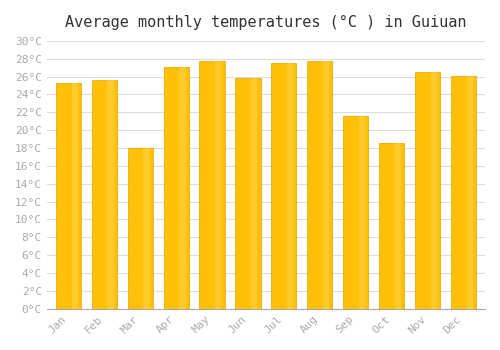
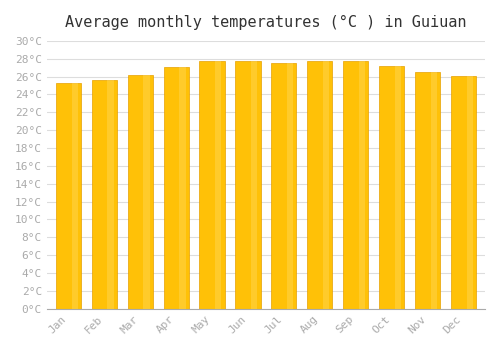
Mar: 18.0°C -> 26.2°C
Jun: 25.8°C -> 27.7°C
Sep: 21.6°C -> 27.8°C
Oct: 18.6°C -> 27.2°C
